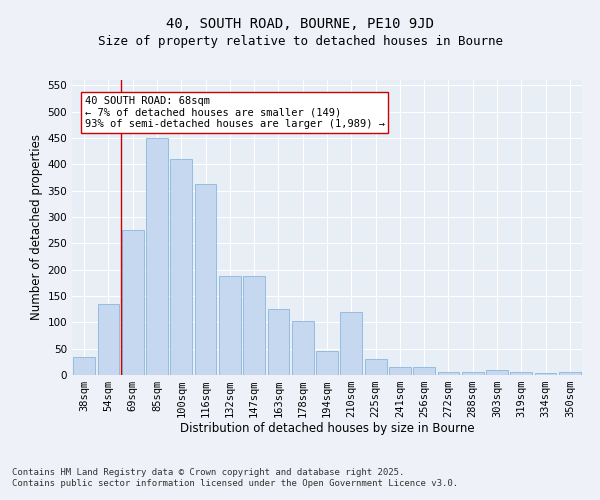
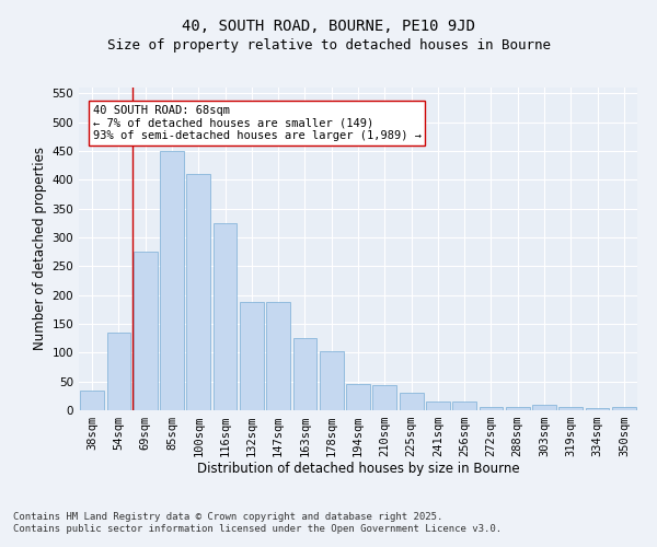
116sqm: 362 -> 325
210sqm: 120 -> 44
